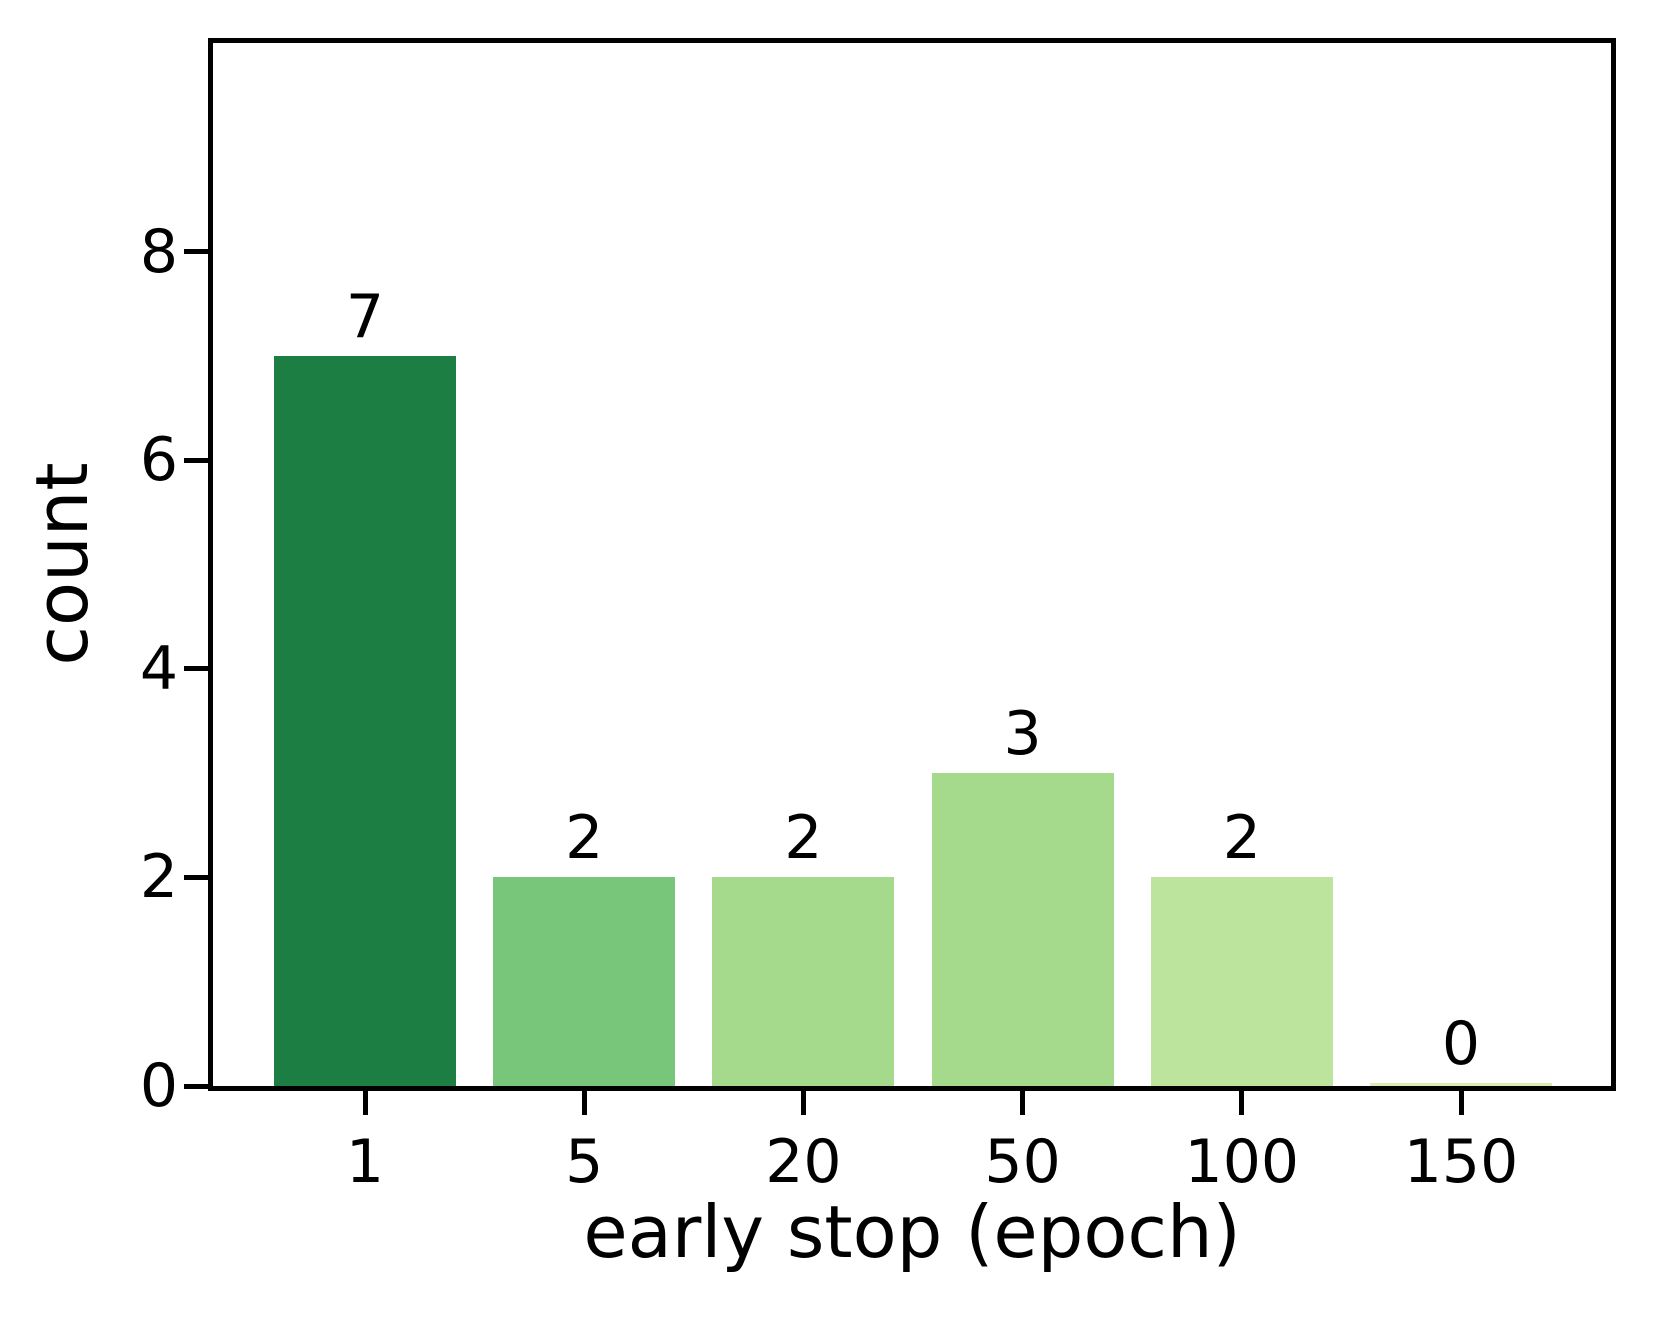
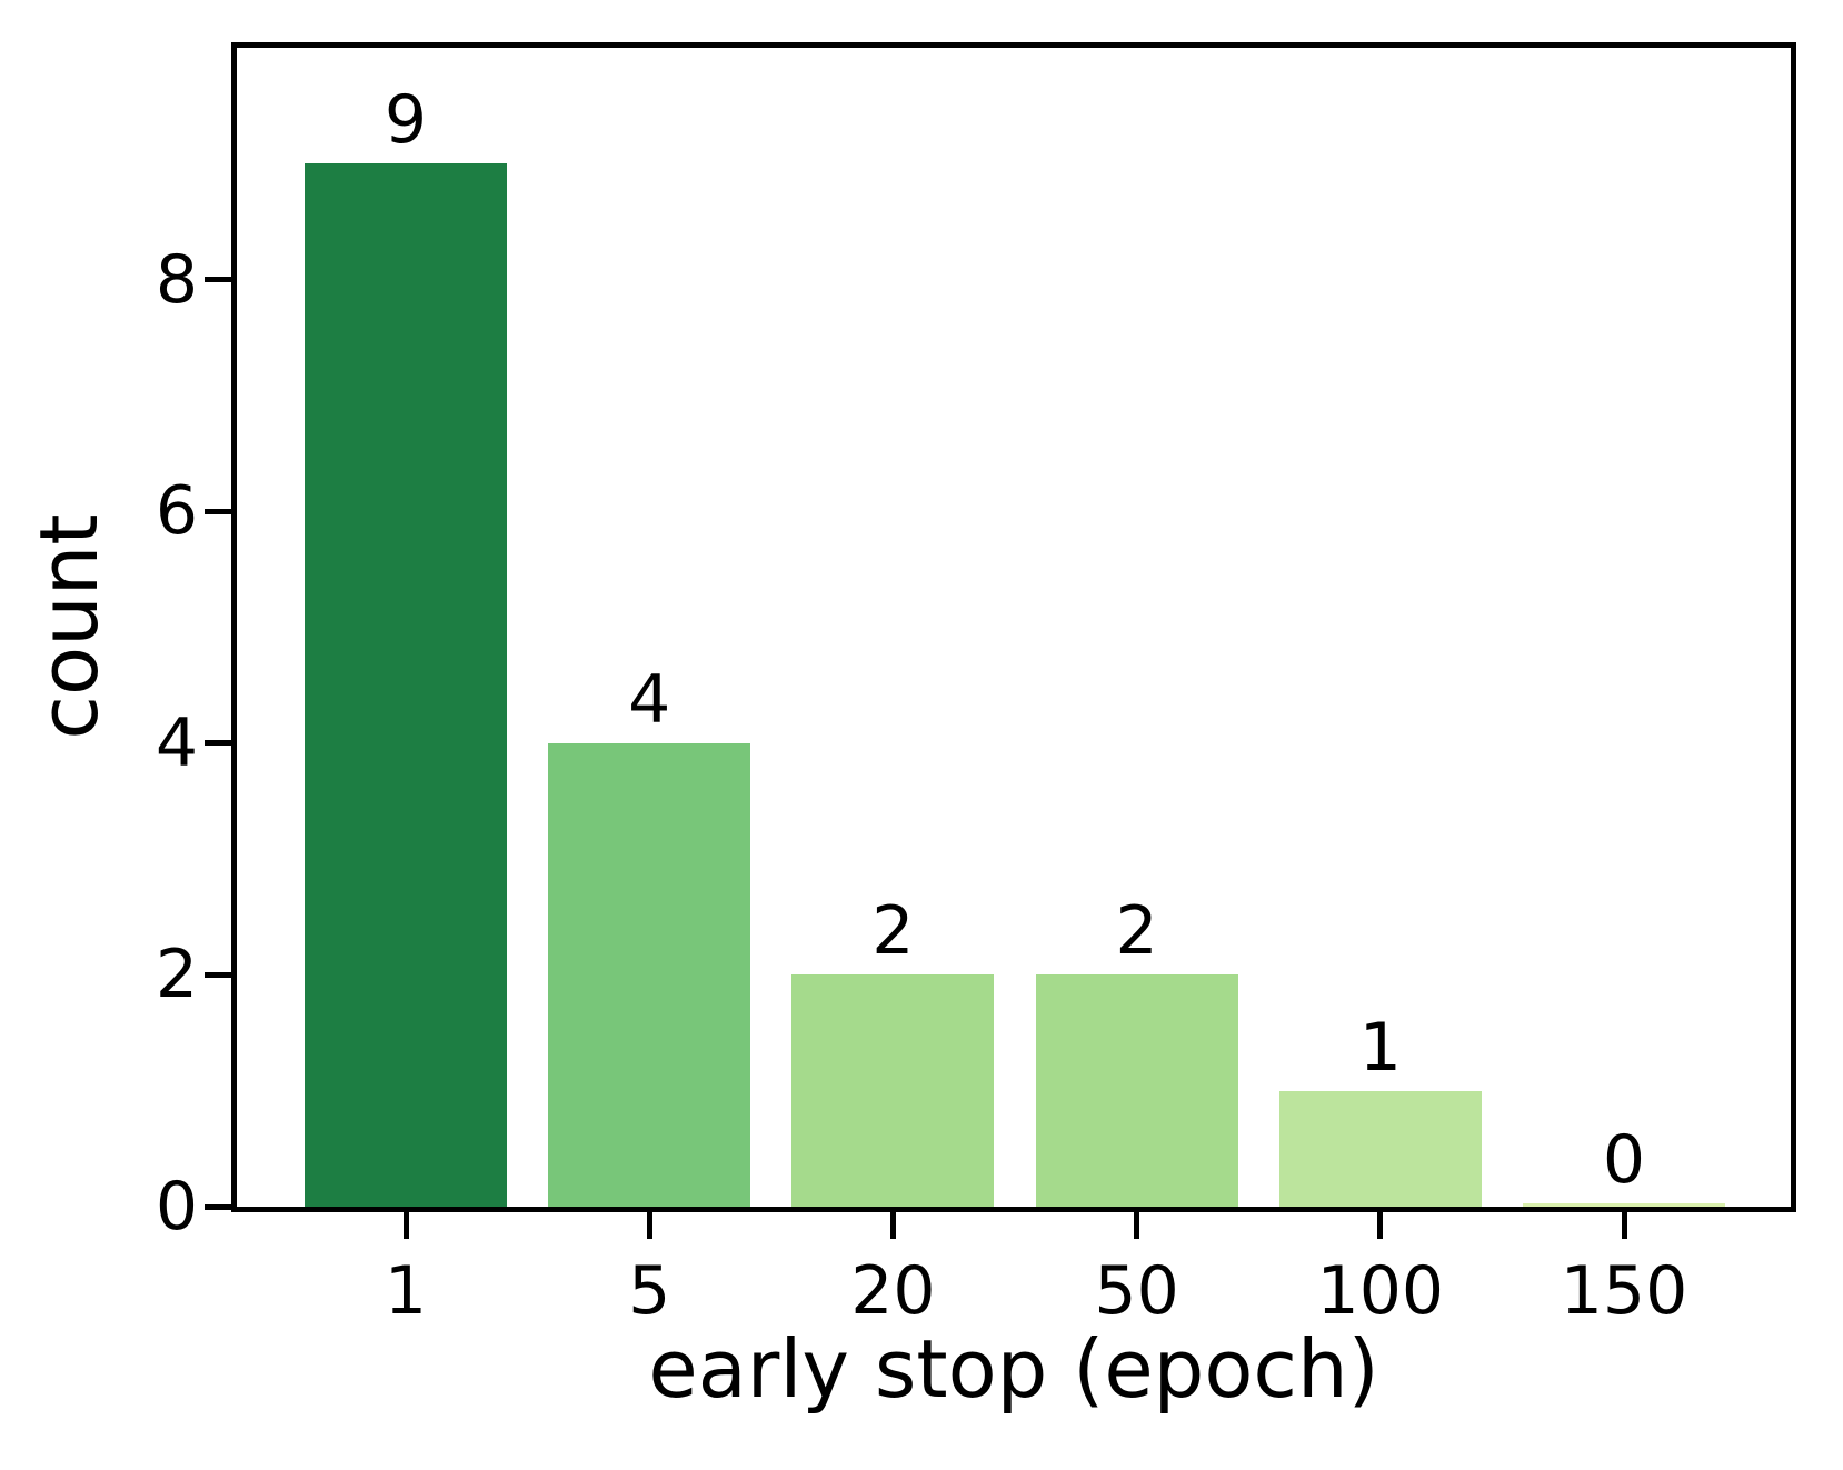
1: 7 -> 9
5: 2 -> 4
50: 3 -> 2
100: 2 -> 1
